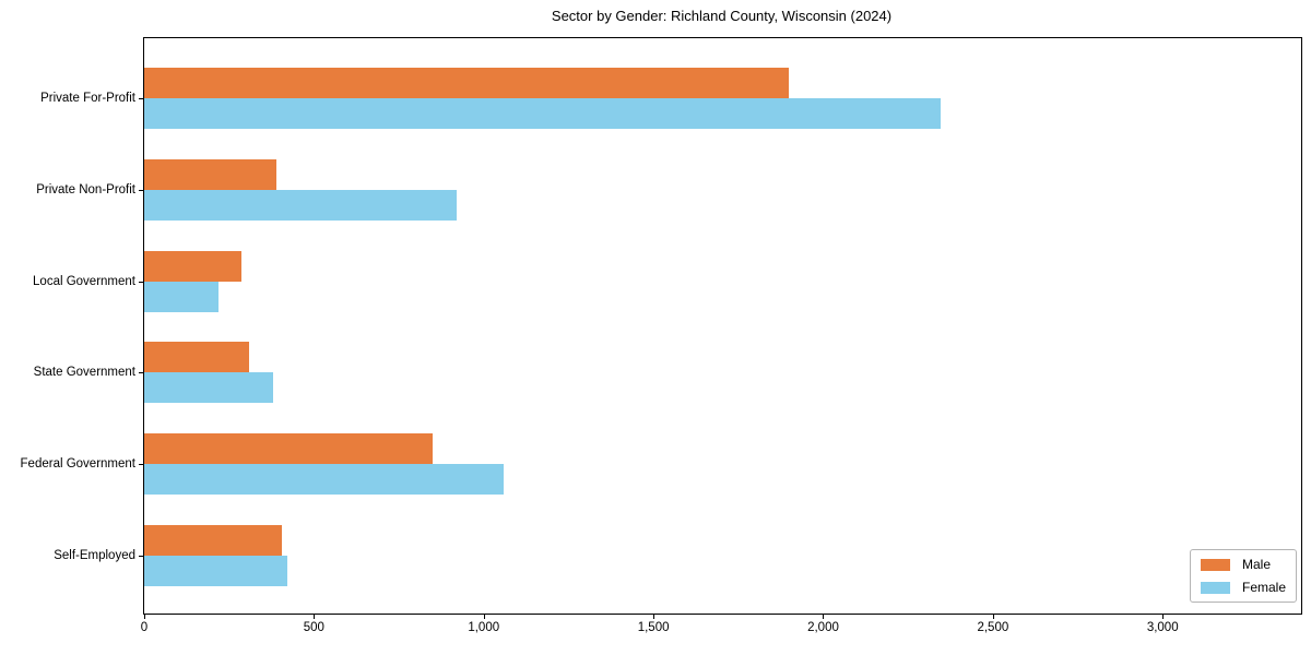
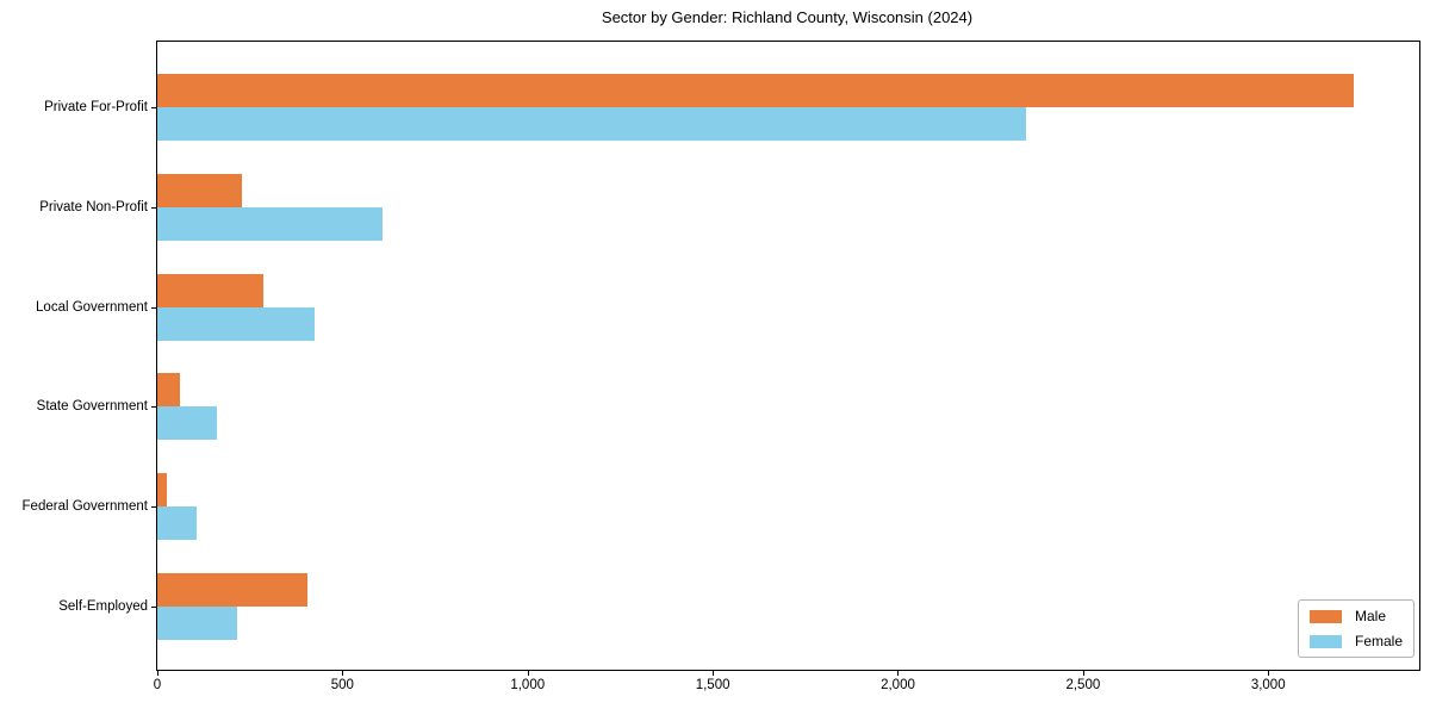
Male/Private For-Profit: 1900 -> 3230
Male/Private Non-Profit: 390 -> 230
Female/Private Non-Profit: 920 -> 610
Female/Local Government: 220 -> 420
Male/State Government: 310 -> 60
Female/State Government: 380 -> 160
Male/Federal Government: 850 -> 30
Female/Federal Government: 1060 -> 110
Female/Self-Employed: 420 -> 220
